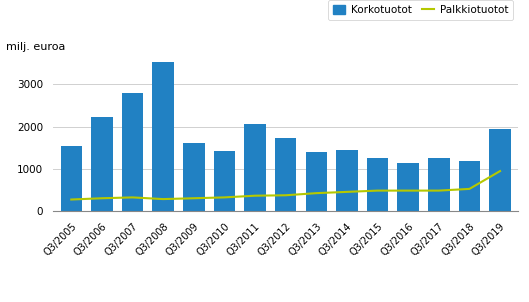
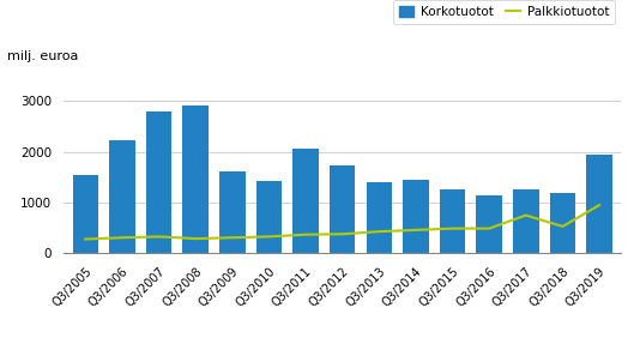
Korkotuotot/Q3/2008: 3520 -> 2900
Palkkiotuotot/Q3/2017: 490 -> 750
